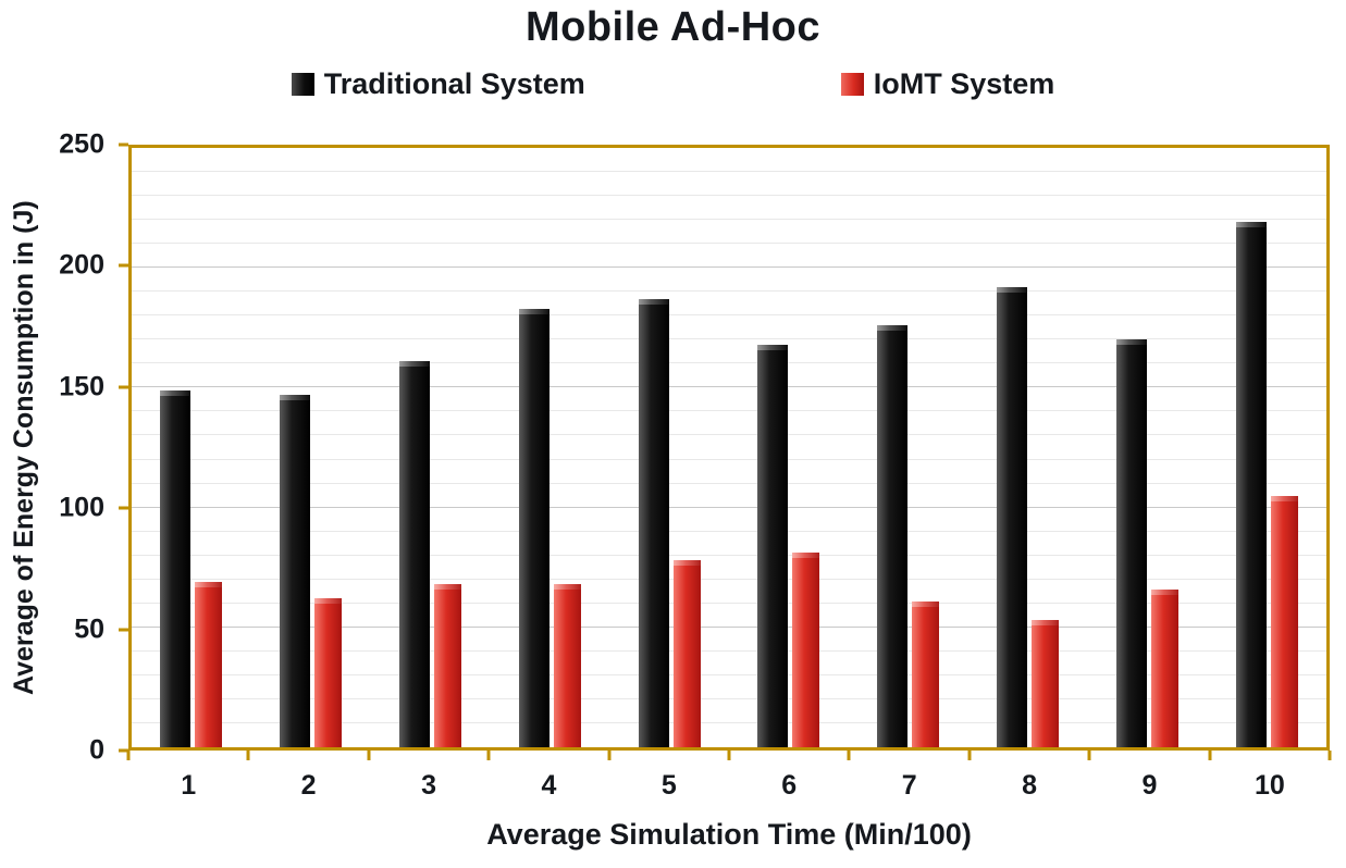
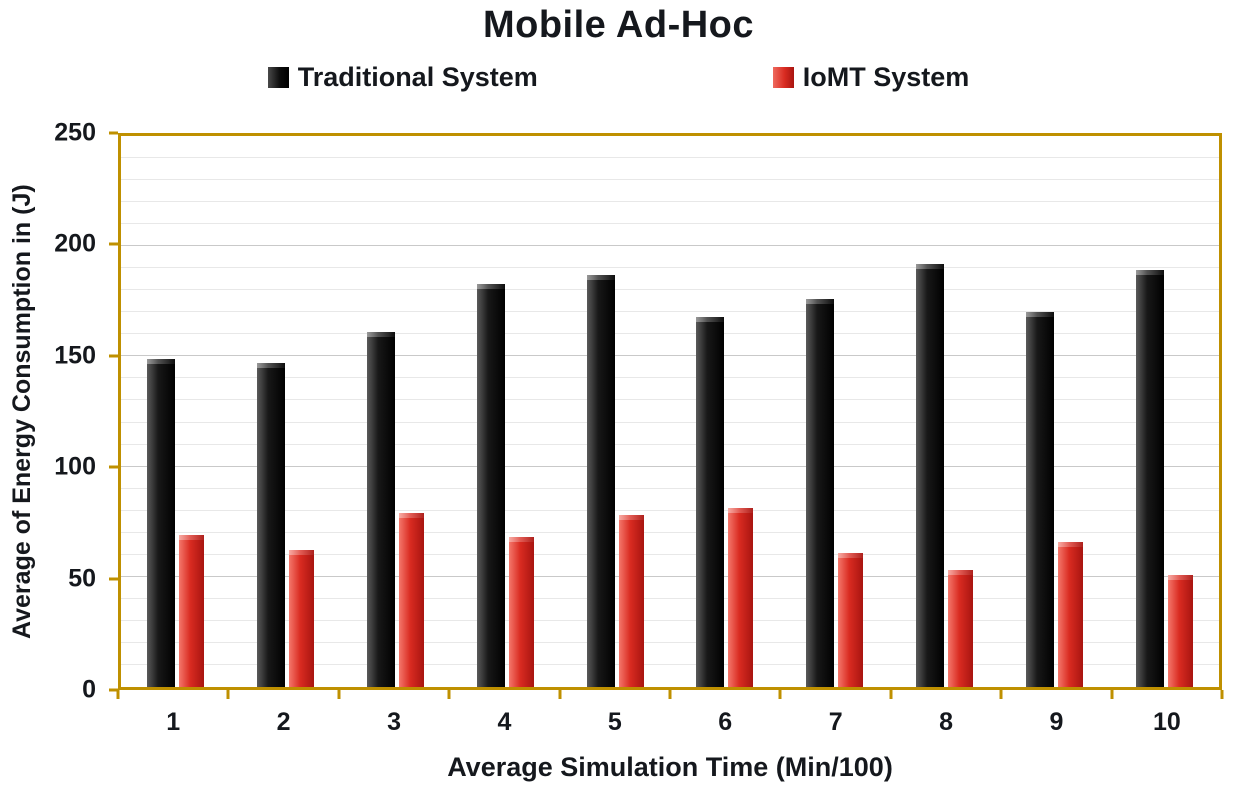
IoMT System/3: 68 -> 79
Traditional System/10: 219 -> 189
IoMT System/10: 105 -> 51
